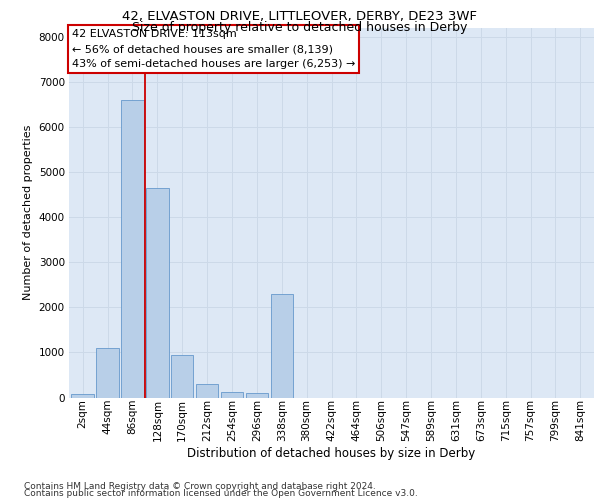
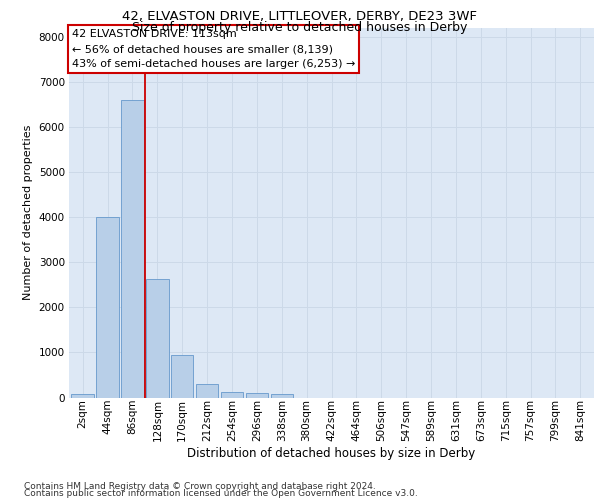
44sqm: 1100 -> 4000
128sqm: 4650 -> 2620
338sqm: 2300 -> 80
